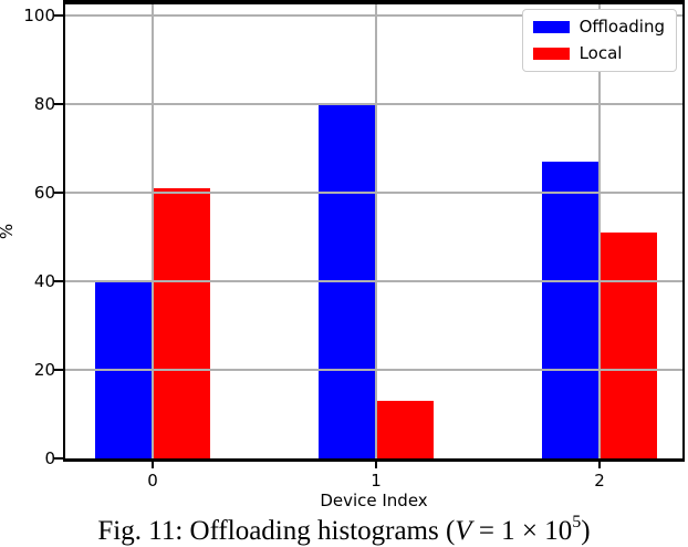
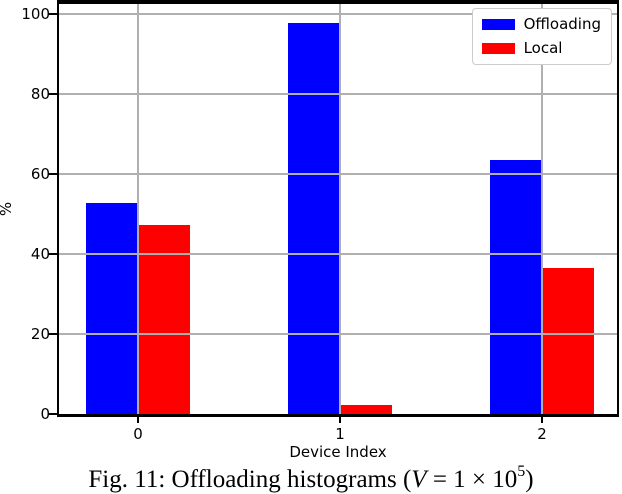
Offloading/0: 40 -> 53
Local/0: 61 -> 47
Offloading/1: 80 -> 98
Local/1: 13 -> 2
Offloading/2: 67 -> 64
Local/2: 51 -> 36
